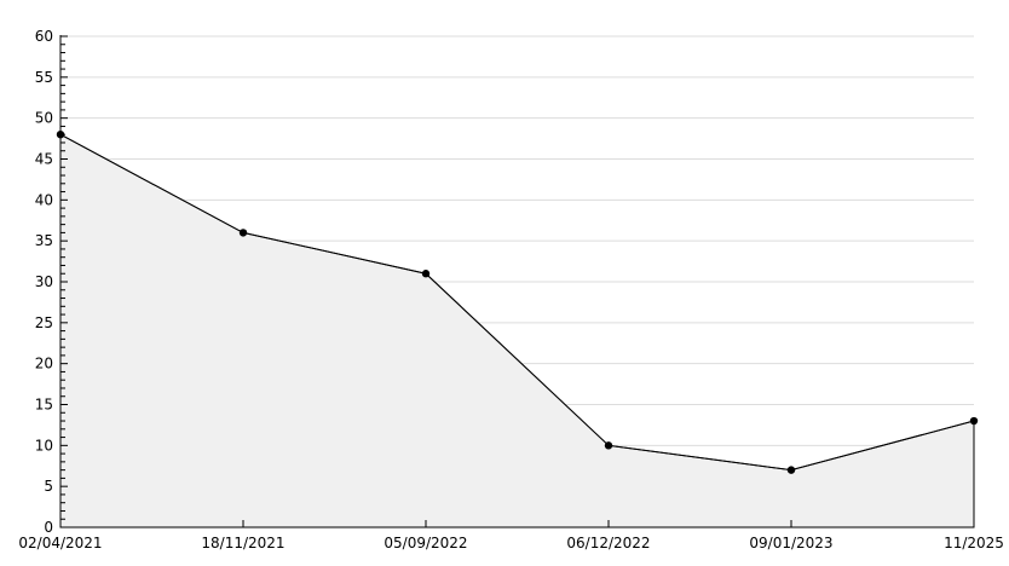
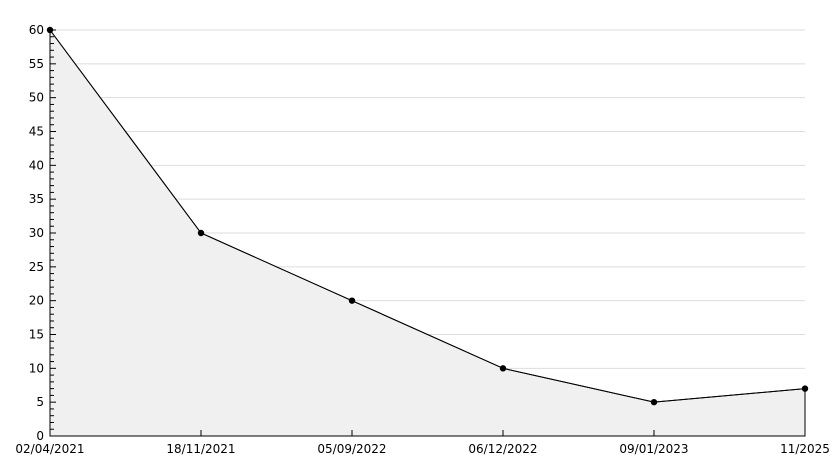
02/04/2021: 48 -> 60
18/11/2021: 36 -> 30
05/09/2022: 31 -> 20
09/01/2023: 7 -> 5
11/2025: 13 -> 7
